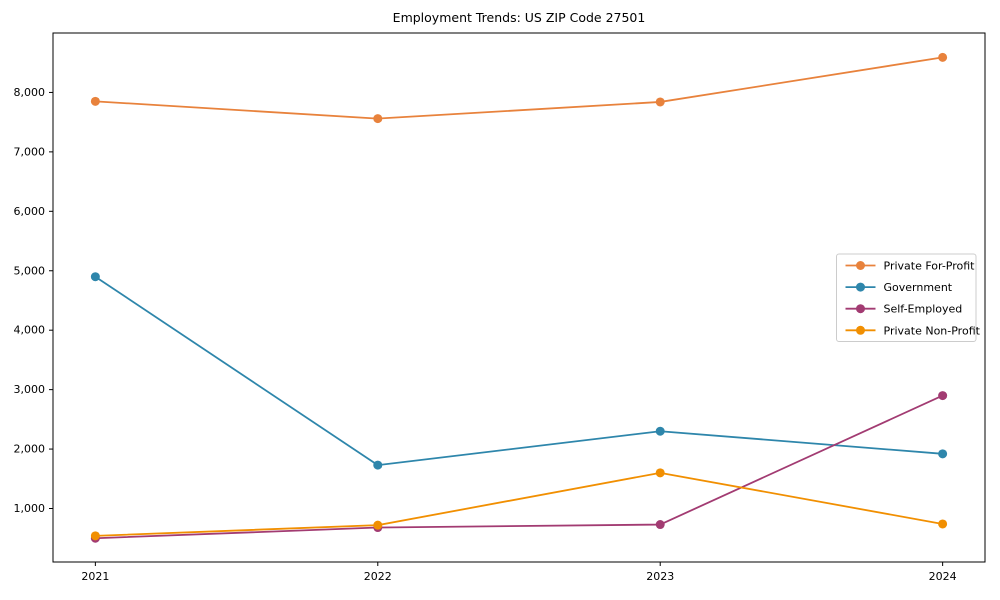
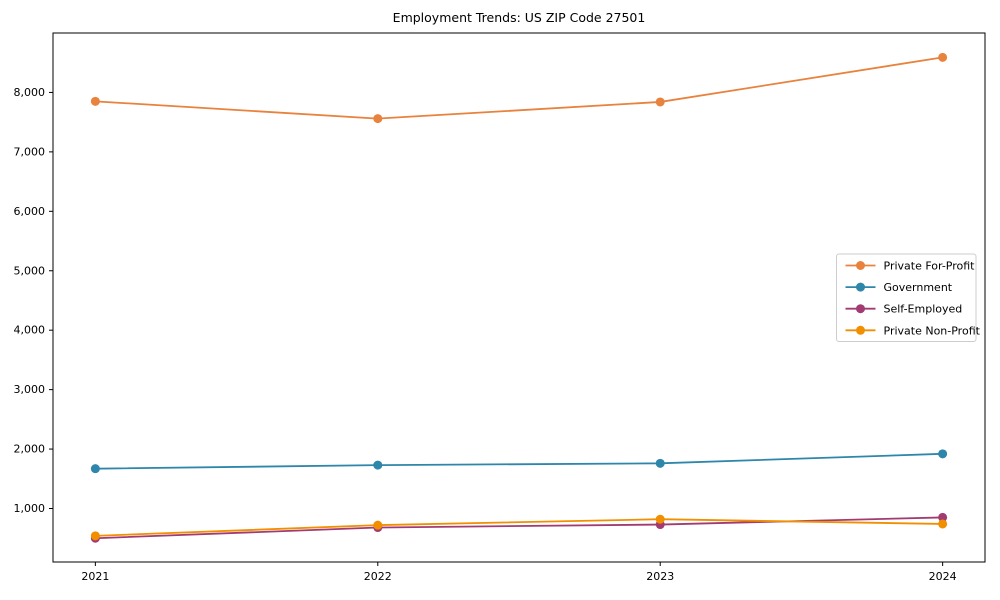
Government/2021: 4900 -> 1700
Government/2023: 2300 -> 1800
Private Non-Profit/2023: 1600 -> 800
Self-Employed/2024: 2900 -> 800
